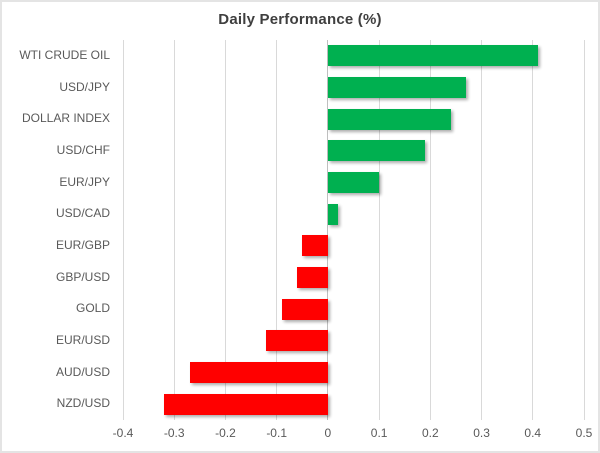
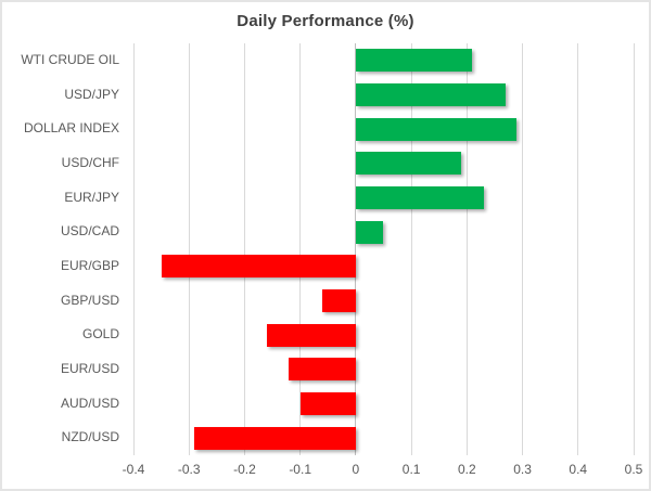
WTI CRUDE OIL: 0.41 -> 0.21
DOLLAR INDEX: 0.24 -> 0.29
EUR/JPY: 0.10 -> 0.23
USD/CAD: 0.02 -> 0.05
EUR/GBP: -0.05 -> -0.35
GOLD: -0.09 -> -0.16
AUD/USD: -0.27 -> -0.10
NZD/USD: -0.32 -> -0.29
